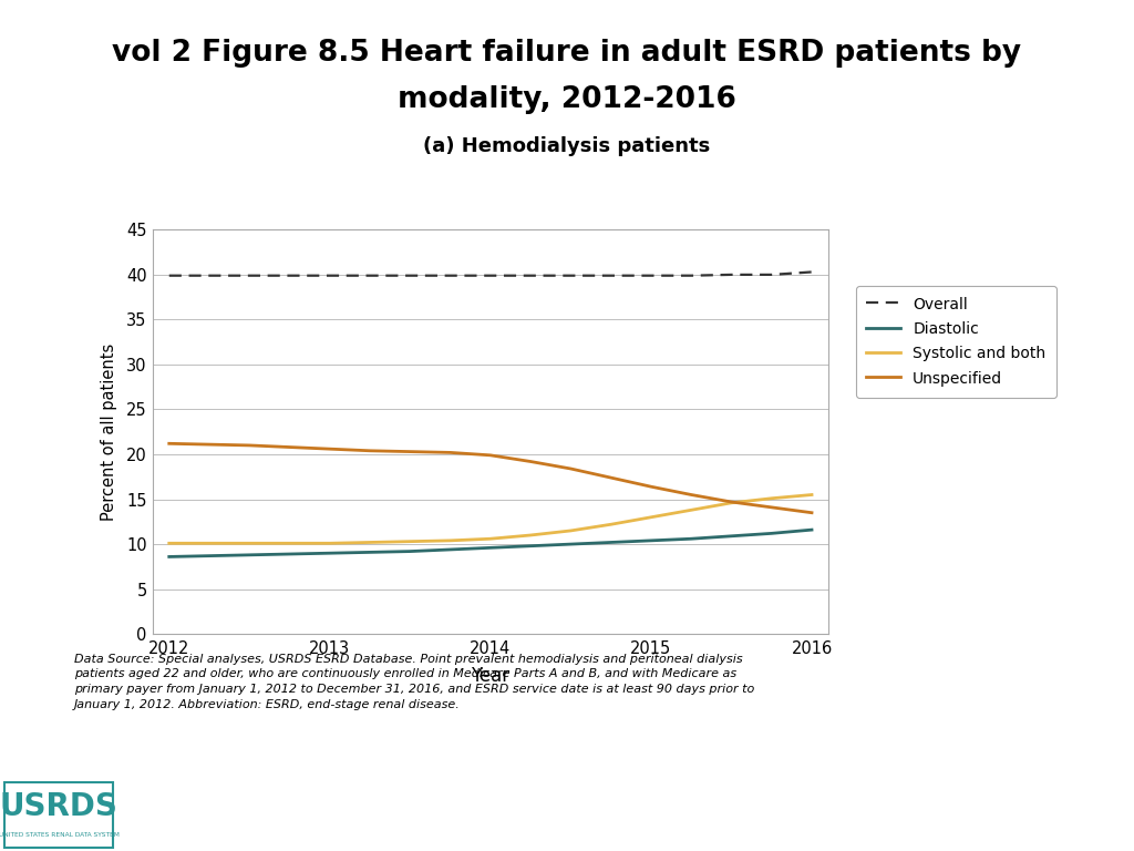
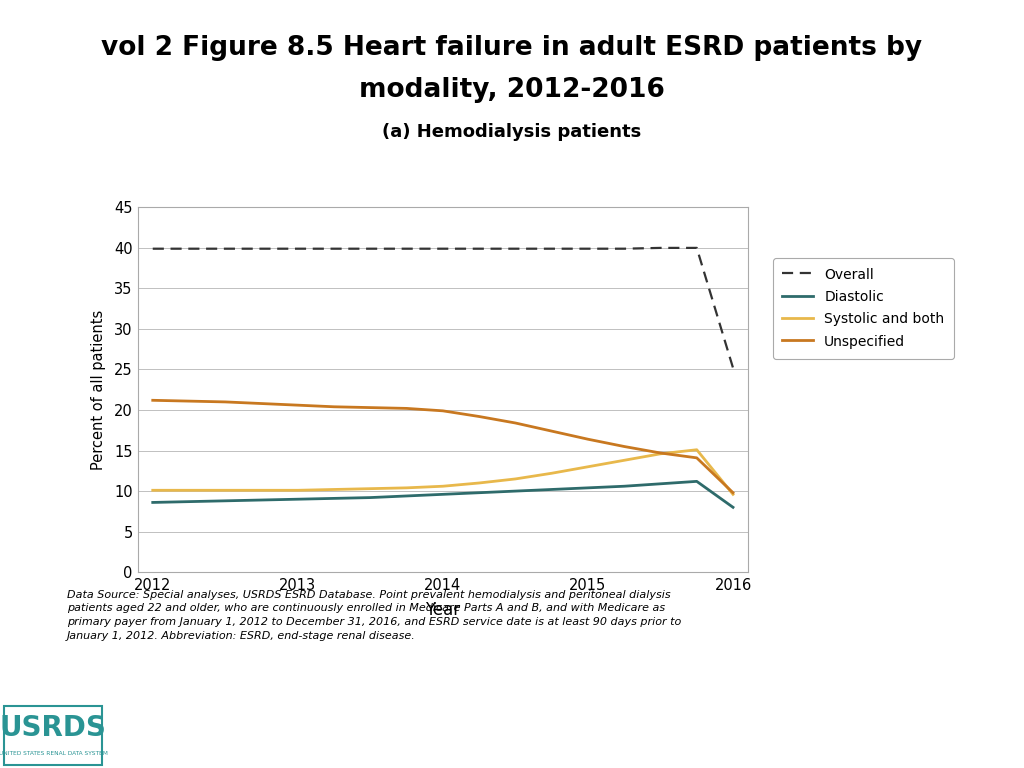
Overall/2016: 40.3 -> 25.2
Diastolic/2016: 11.6 -> 8.0
Systolic and both/2016: 15.5 -> 9.6
Unspecified/2016: 13.5 -> 9.8
